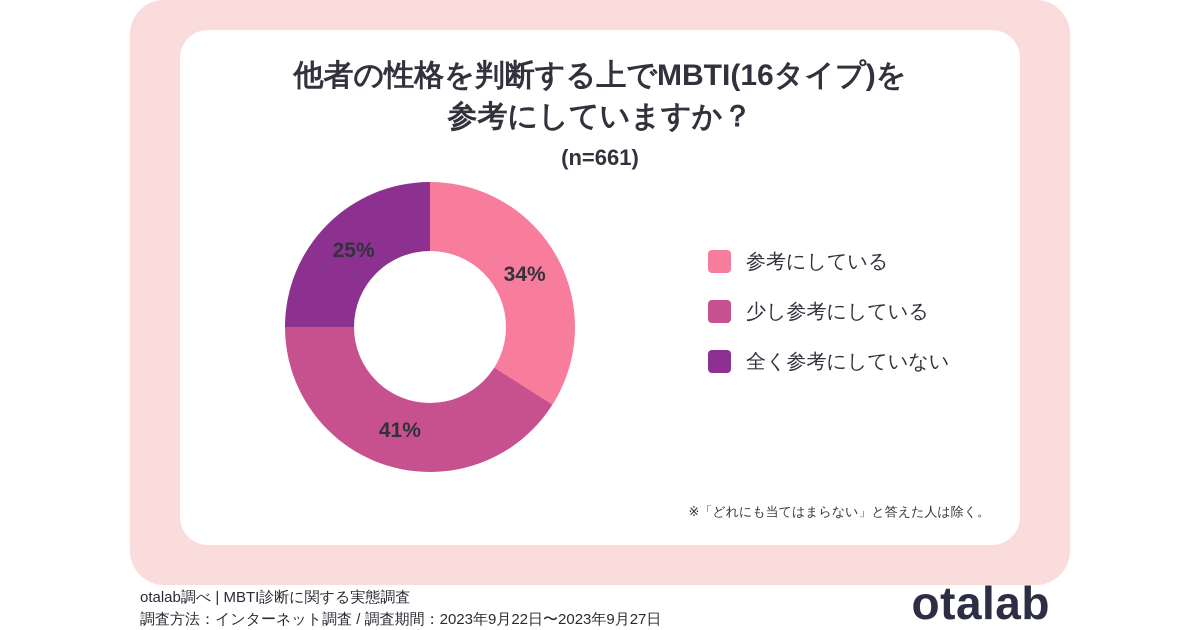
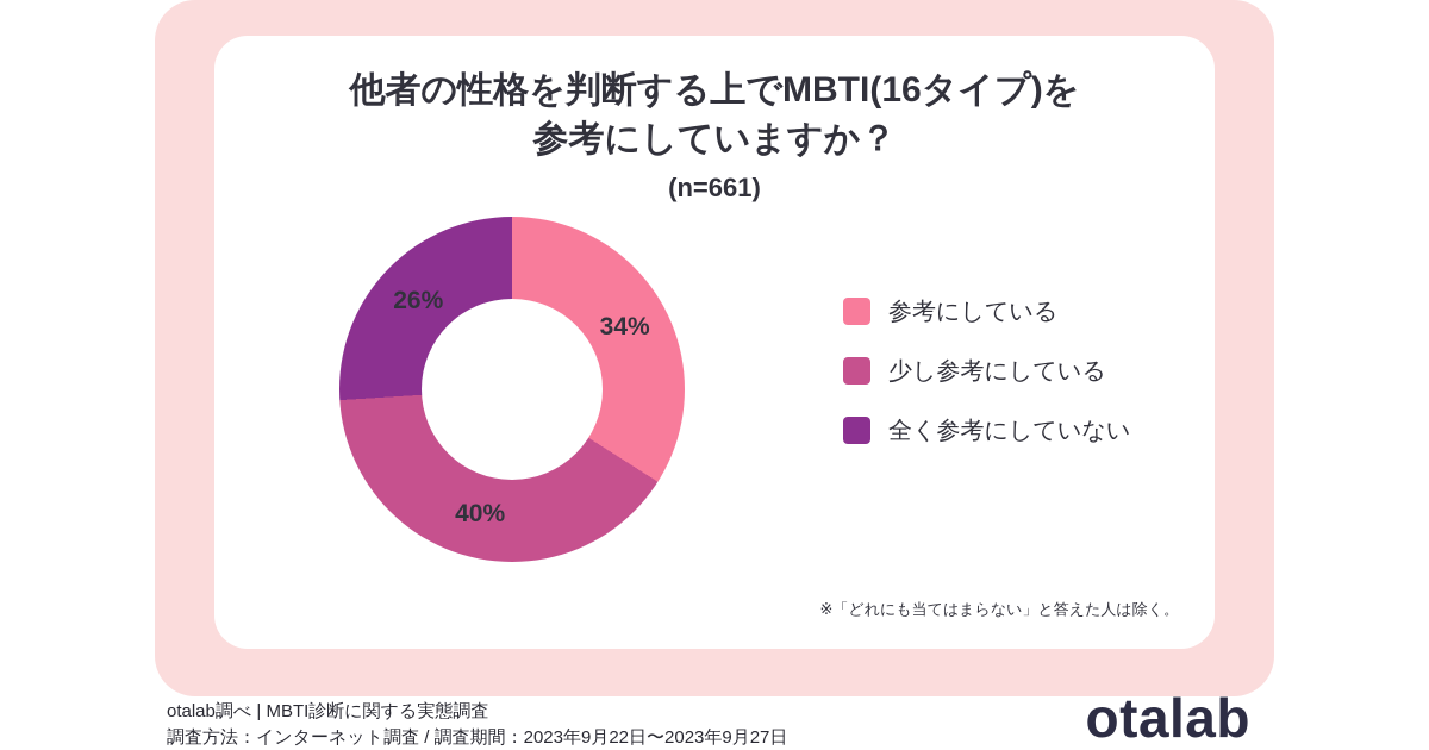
少し参考にしている: 41% -> 40%
全く参考にしていない: 25% -> 26%
